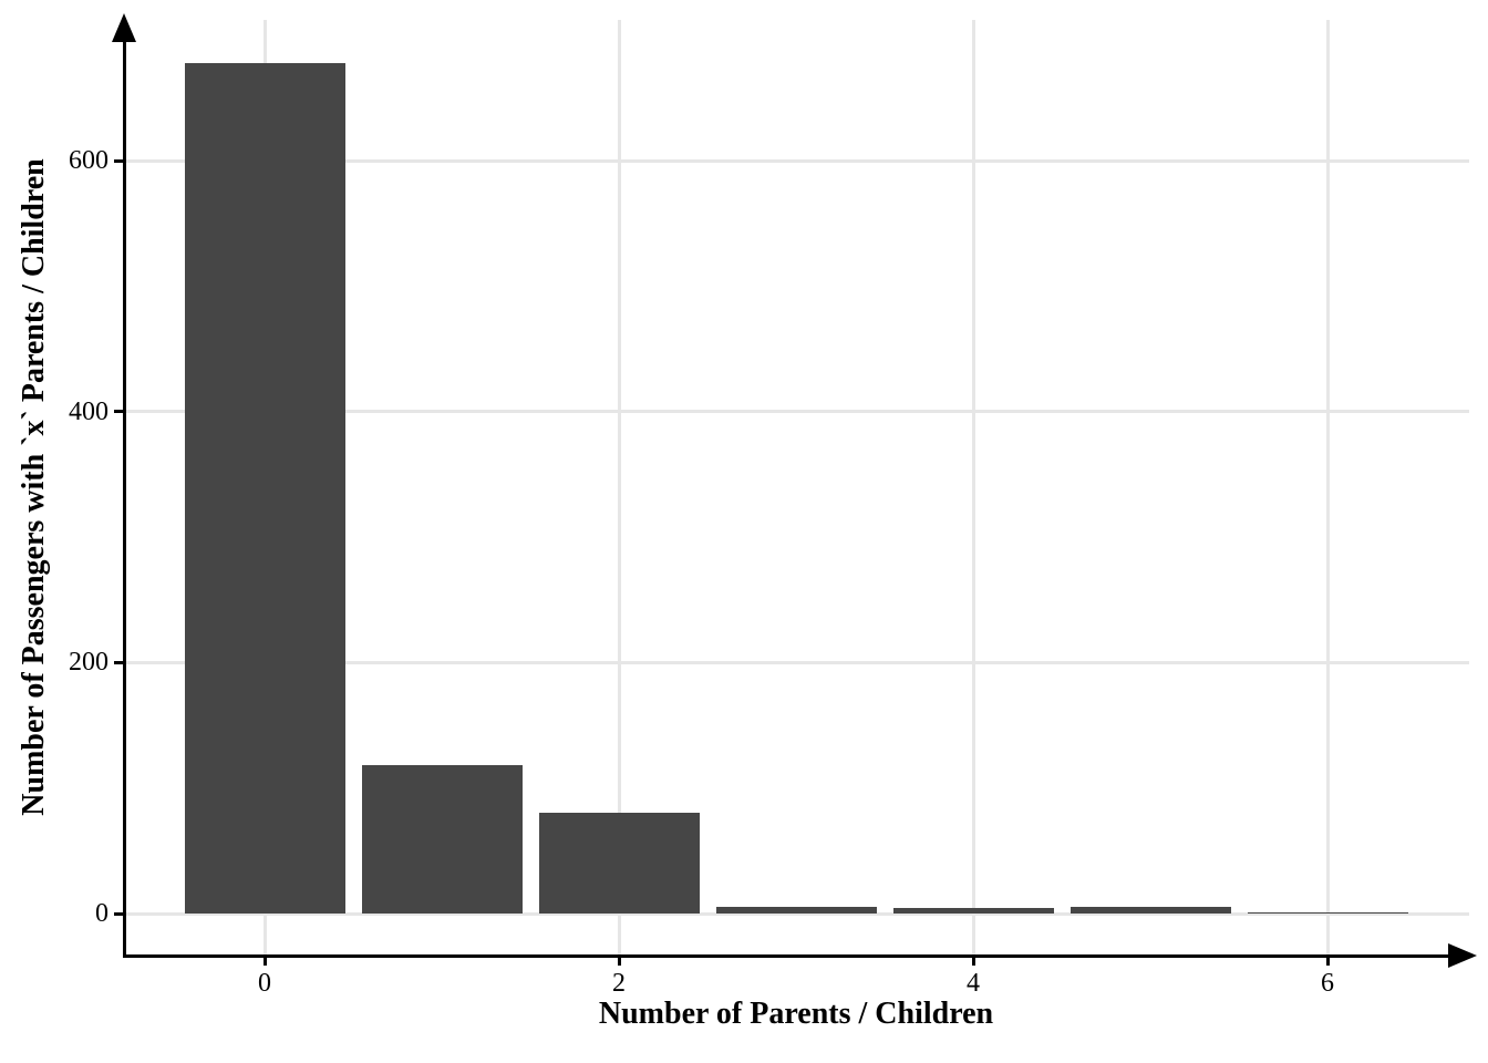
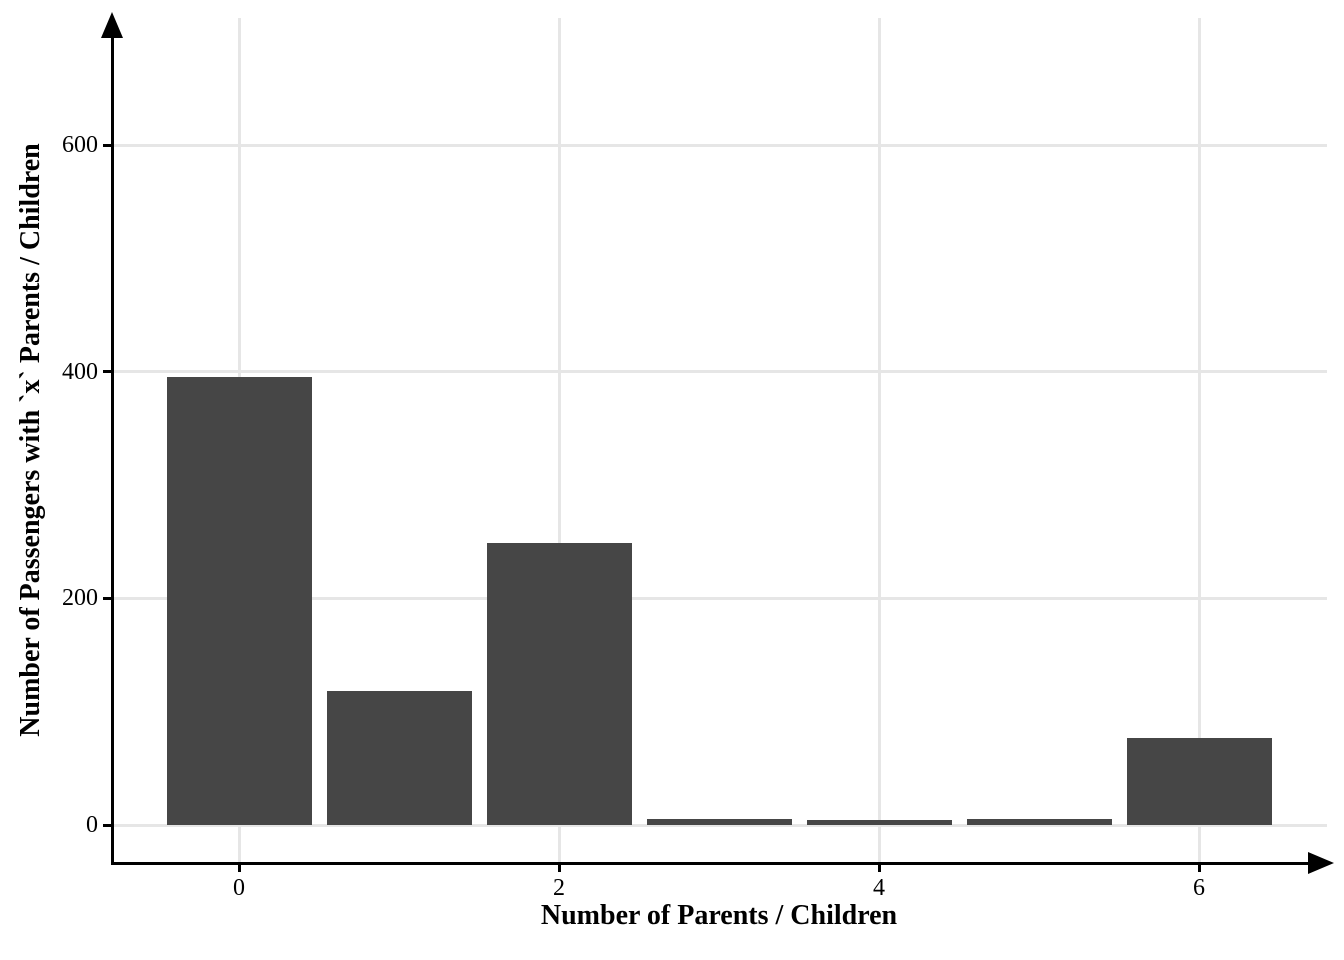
0: 678 -> 395
2: 80 -> 249
6: 1 -> 77
